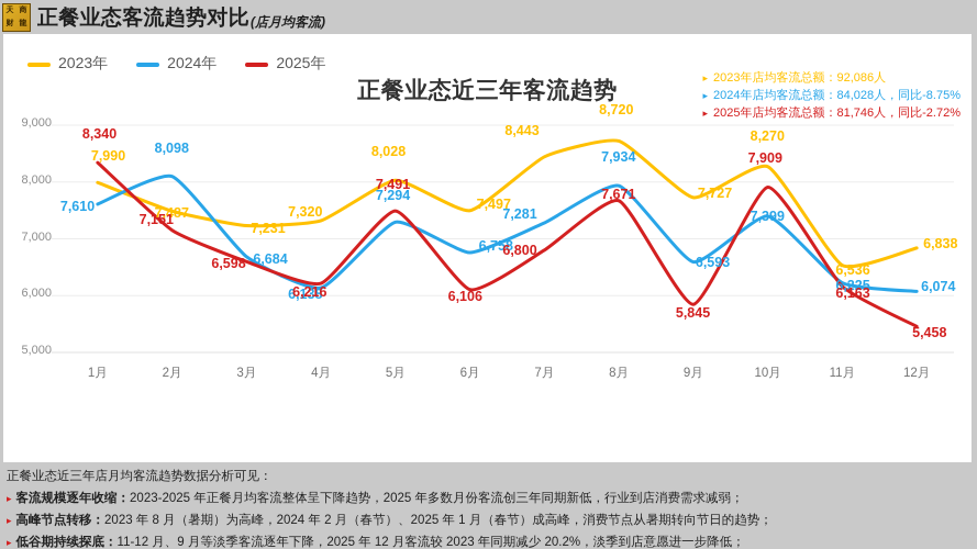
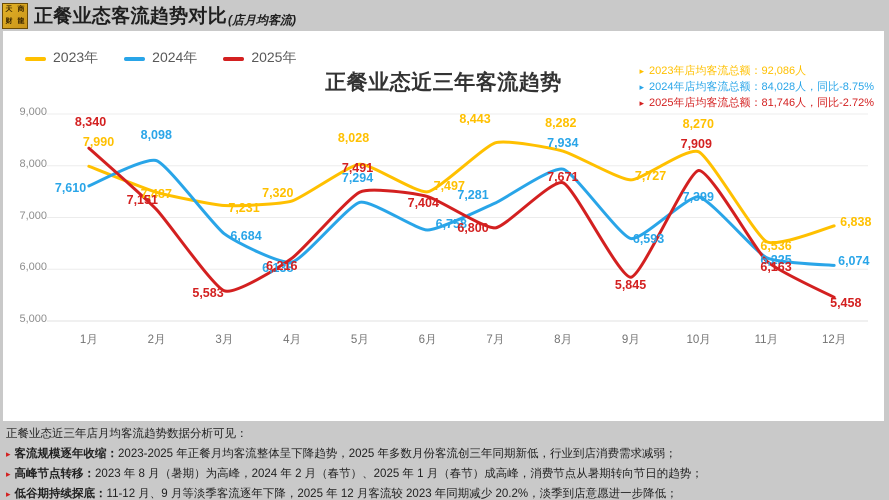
2025年/3月: 6,598 -> 5,583
2025年/6月: 6,106 -> 7,404
2023年/8月: 8,720 -> 8,282
